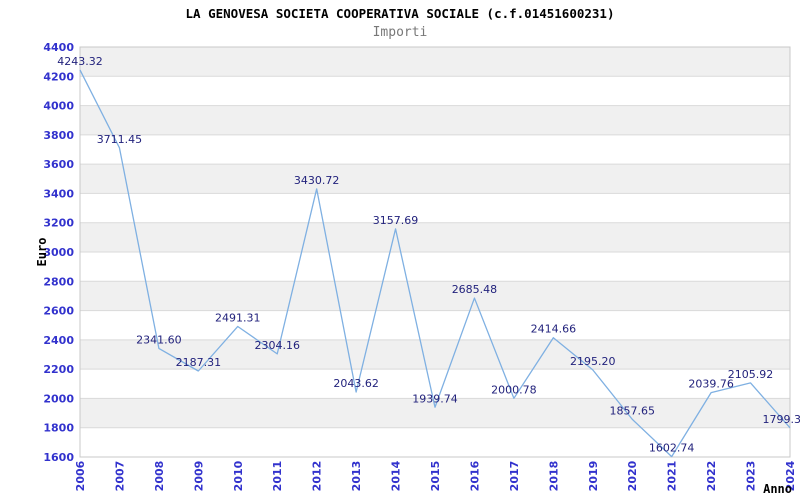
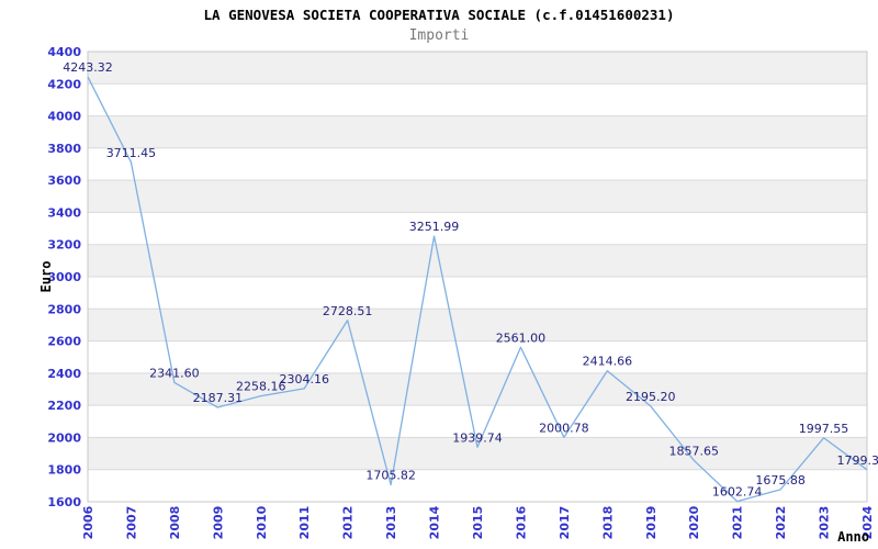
2010: 2491.31 -> 2258.16
2012: 3430.72 -> 2728.51
2013: 2043.62 -> 1705.82
2014: 3157.69 -> 3251.99
2016: 2685.48 -> 2561.00
2022: 2039.76 -> 1675.88
2023: 2105.92 -> 1997.55
